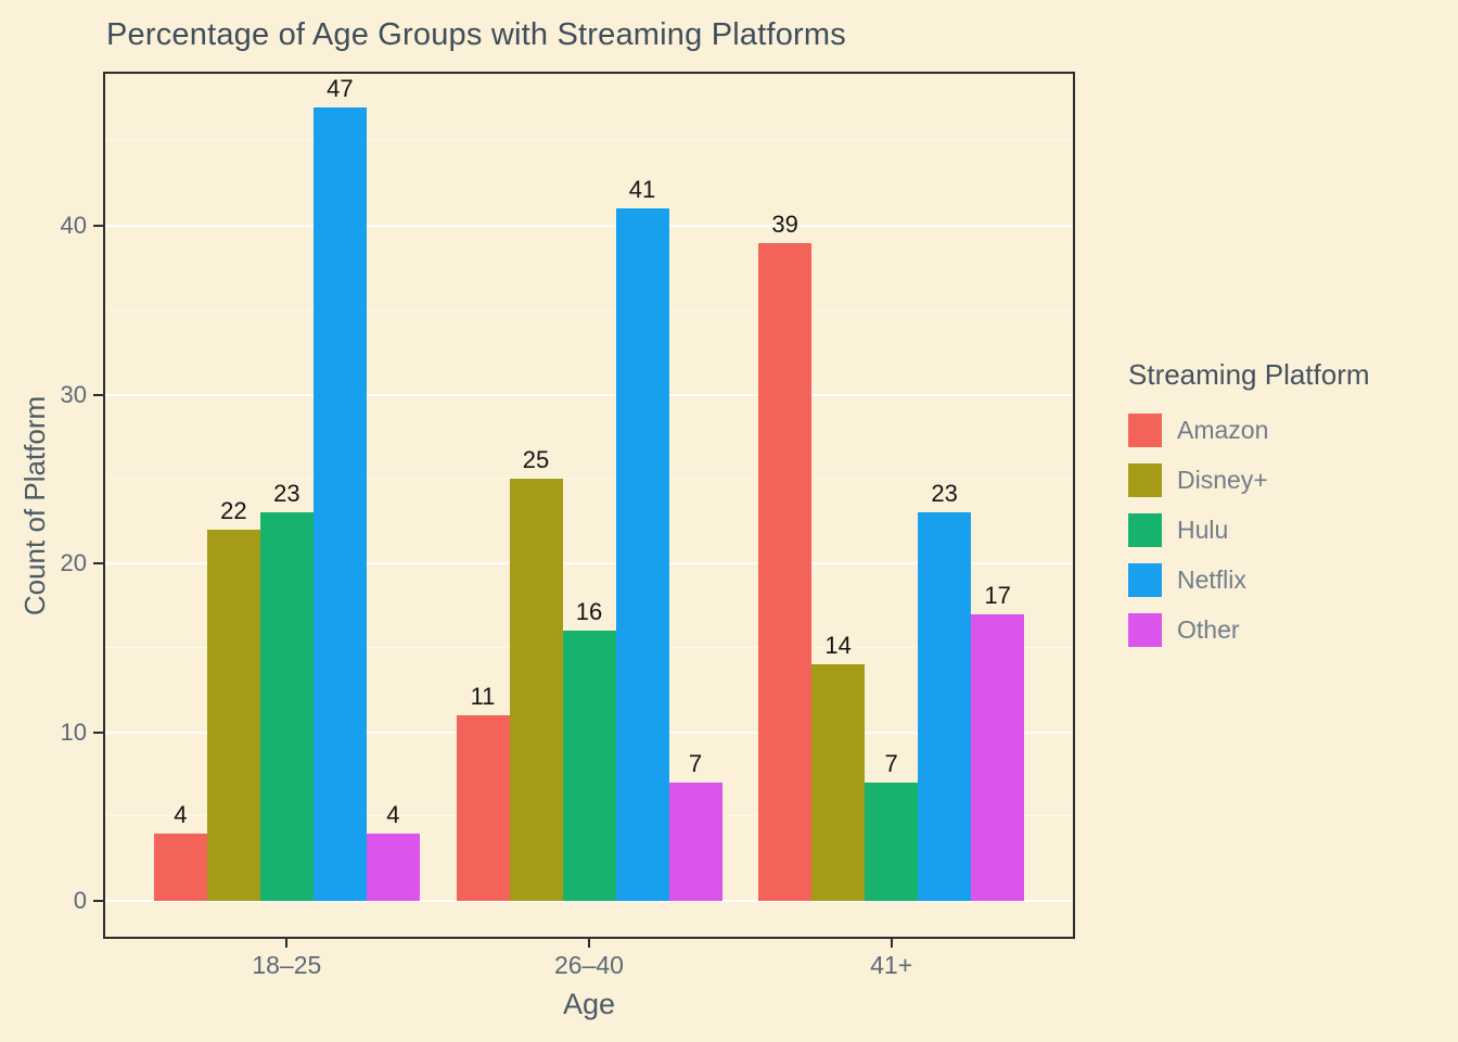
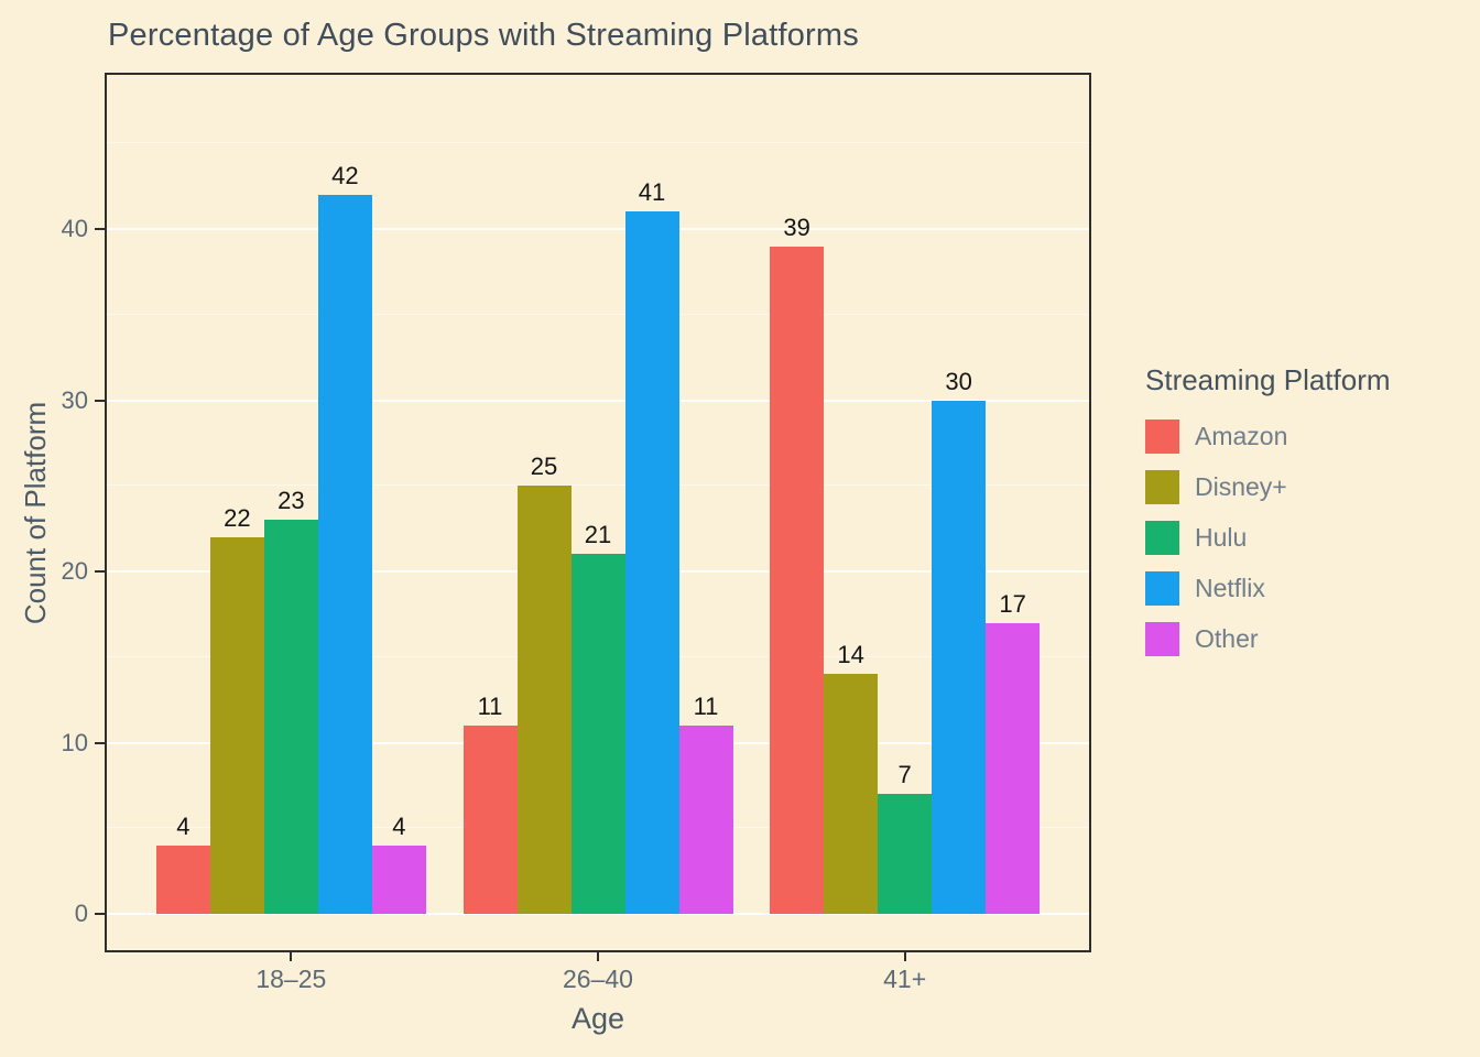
Netflix/18–25: 47 -> 42
Hulu/26–40: 16 -> 21
Other/26–40: 7 -> 11
Netflix/41+: 23 -> 30
